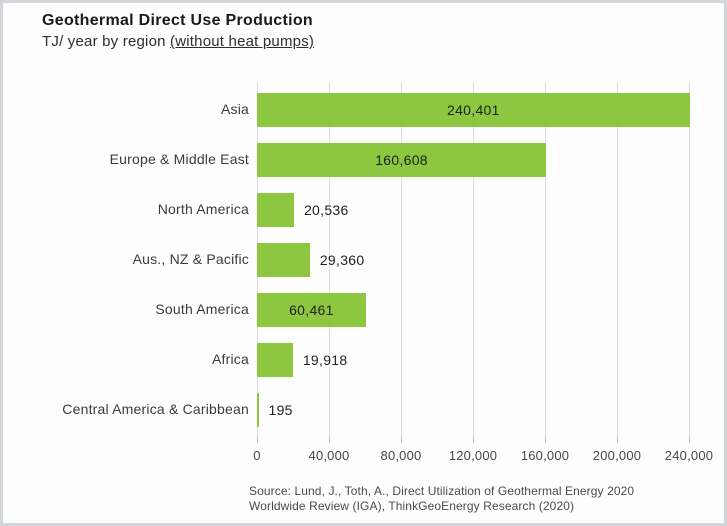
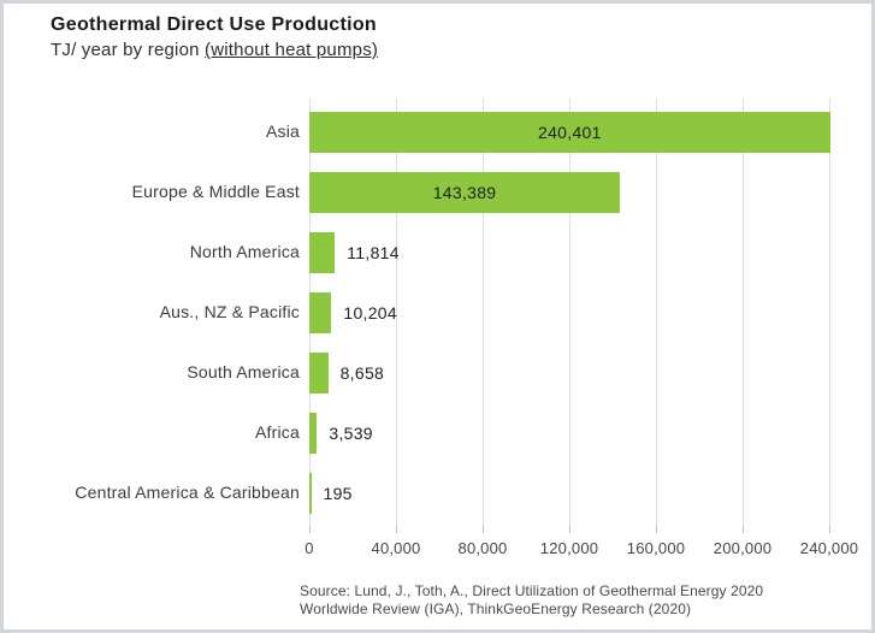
Europe & Middle East: 160,608 -> 143,389
North America: 20,536 -> 11,814
Aus., NZ & Pacific: 29,360 -> 10,204
South America: 60,461 -> 8,658
Africa: 19,918 -> 3,539
